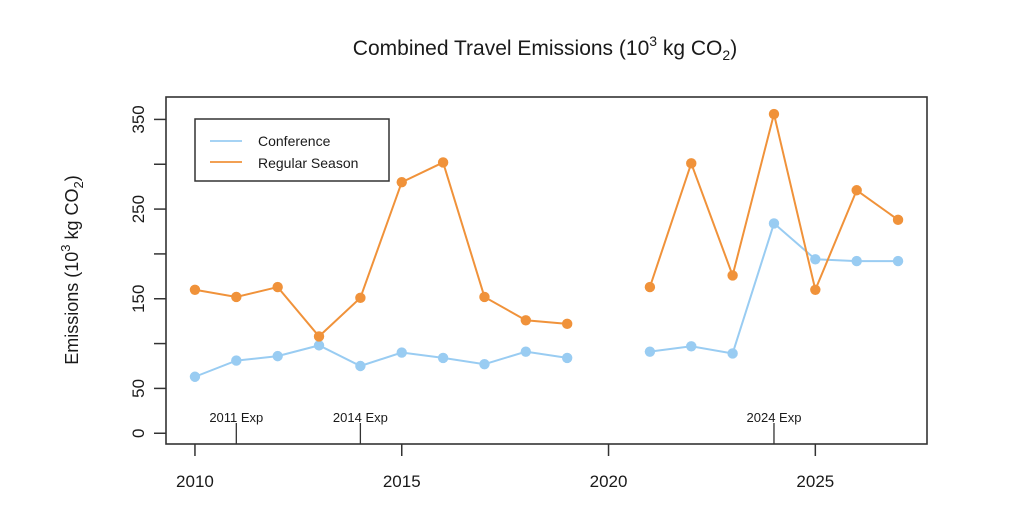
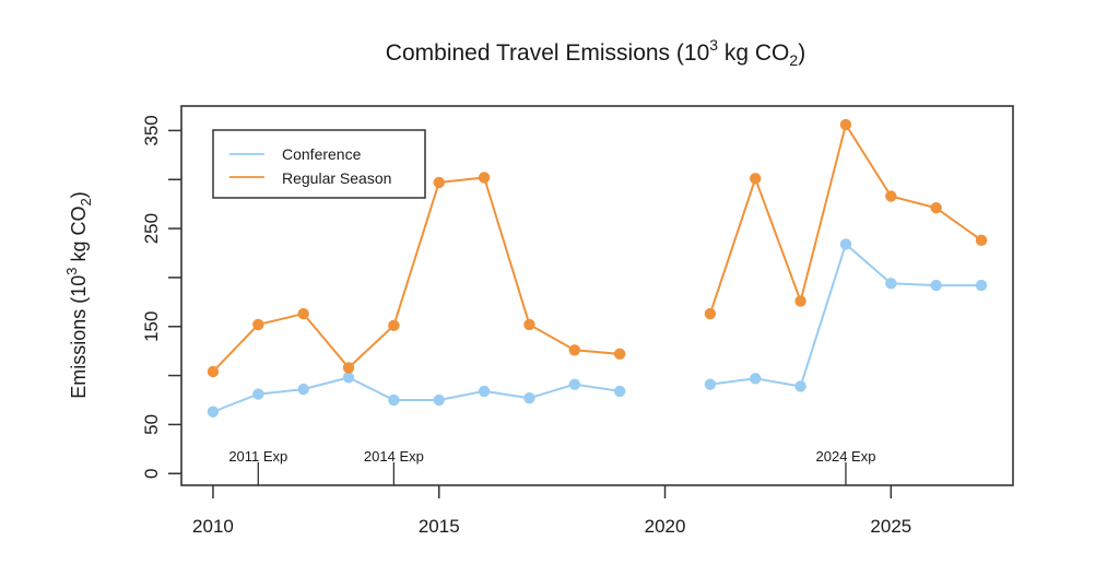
Regular Season/2010: 160 -> 100
Conference/2015: 90 -> 80
Regular Season/2015: 280 -> 300
Regular Season/2025: 160 -> 280
